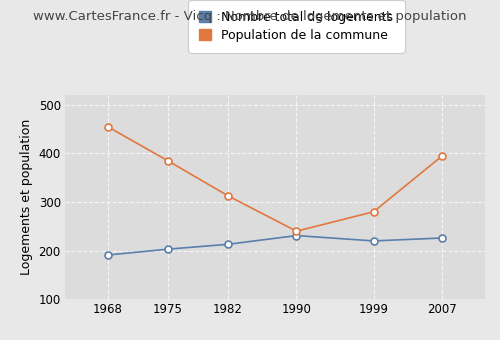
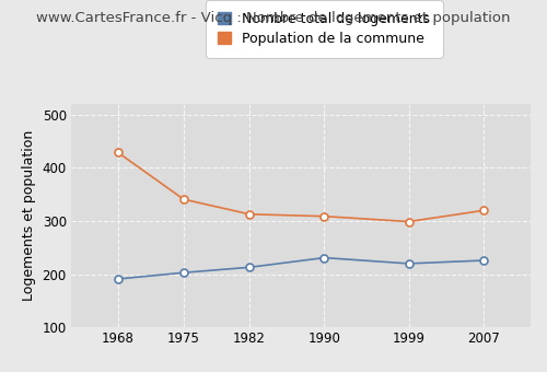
Population de la commune/1968: 455 -> 429
Population de la commune/1975: 385 -> 341
Population de la commune/1990: 240 -> 309
Population de la commune/1999: 280 -> 299
Population de la commune/2007: 395 -> 320
